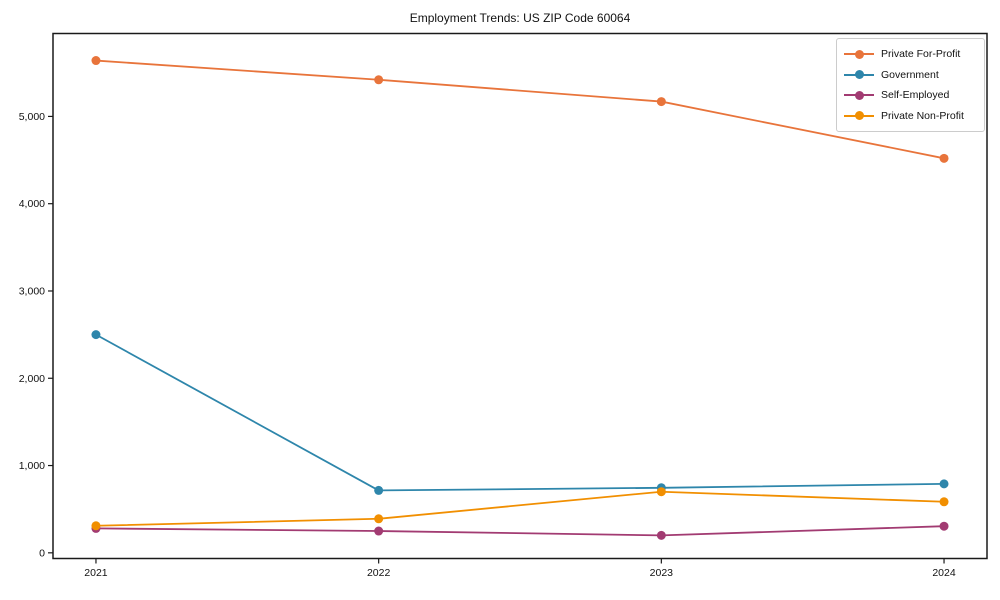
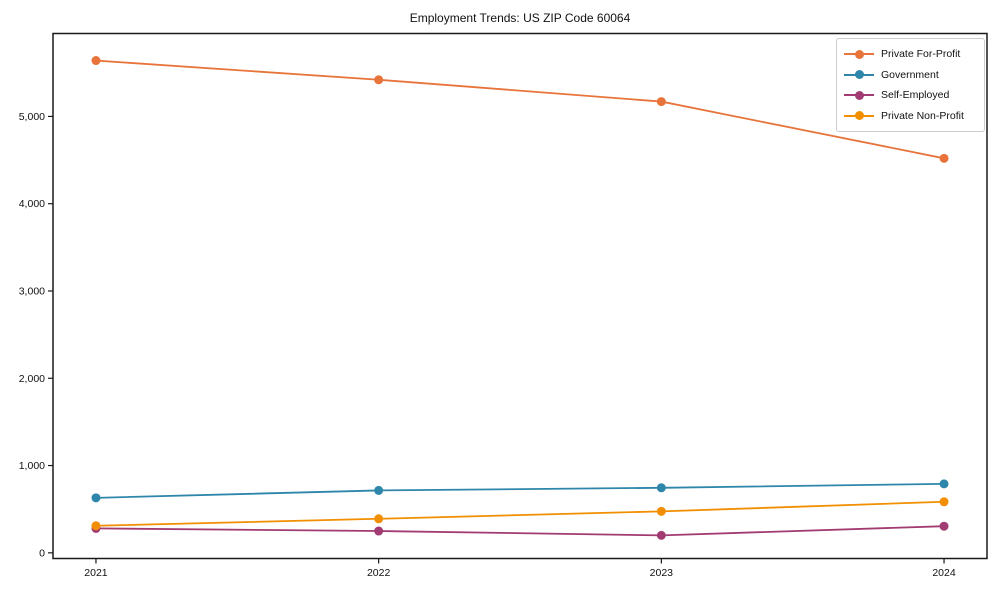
Government/2021: 2500 -> 600
Private Non-Profit/2023: 700 -> 500
